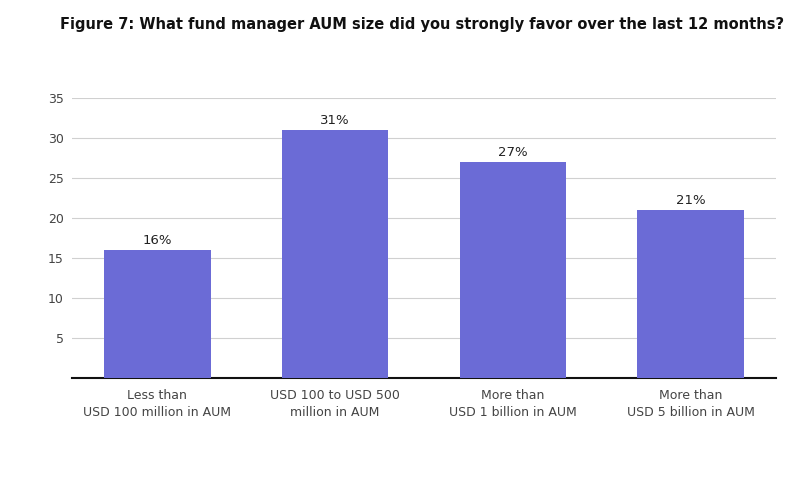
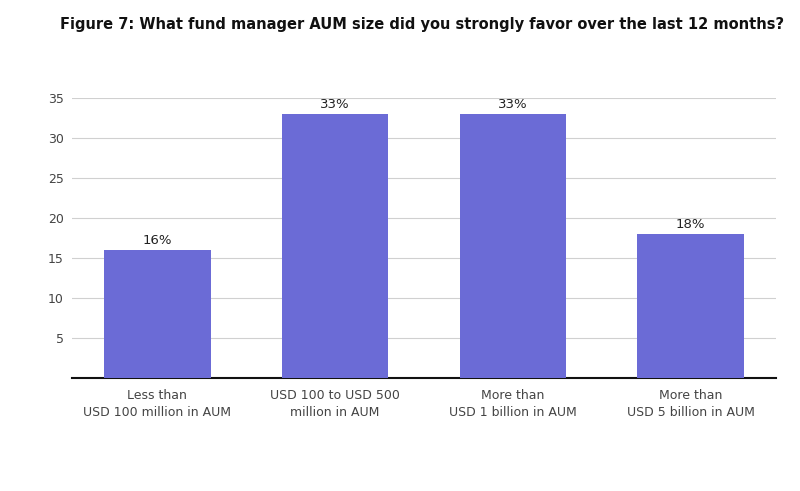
USD 100 to USD 500 million in AUM: 31% -> 33%
More than USD 1 billion in AUM: 27% -> 33%
More than USD 5 billion in AUM: 21% -> 18%
